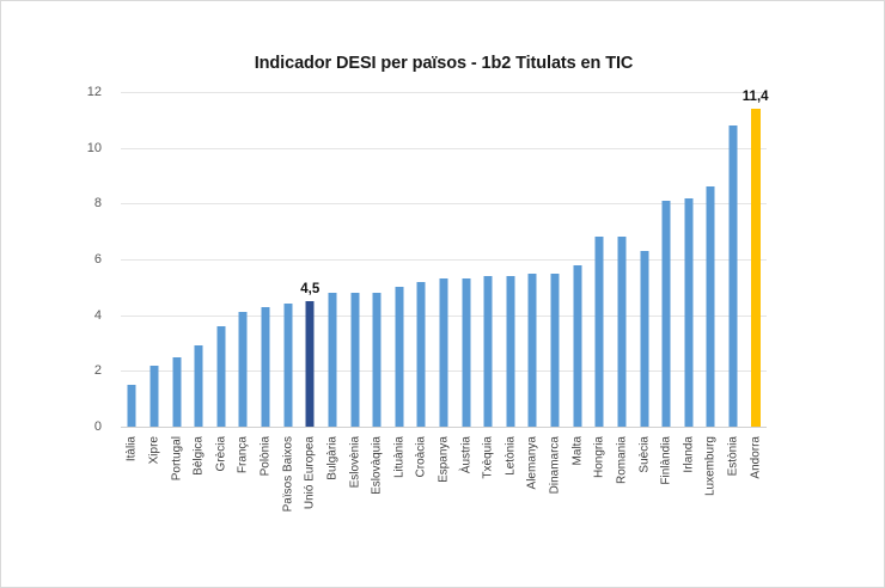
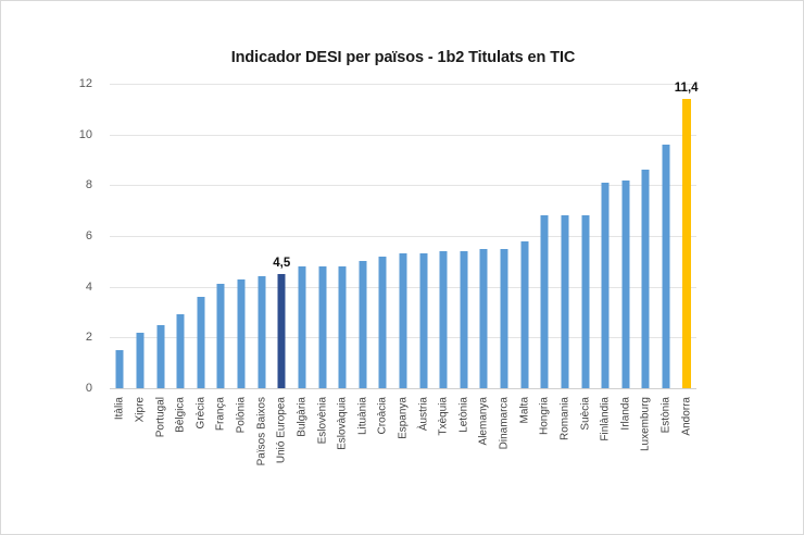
Suècia: 6.3 -> 6.8
Estònia: 10.8 -> 9.6
